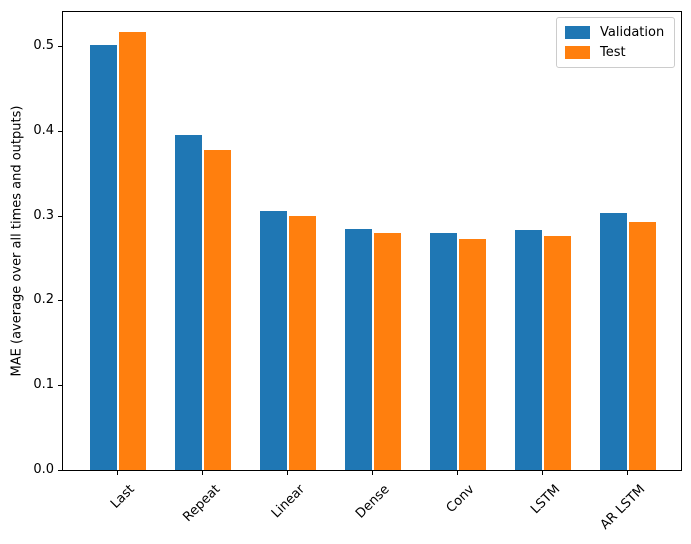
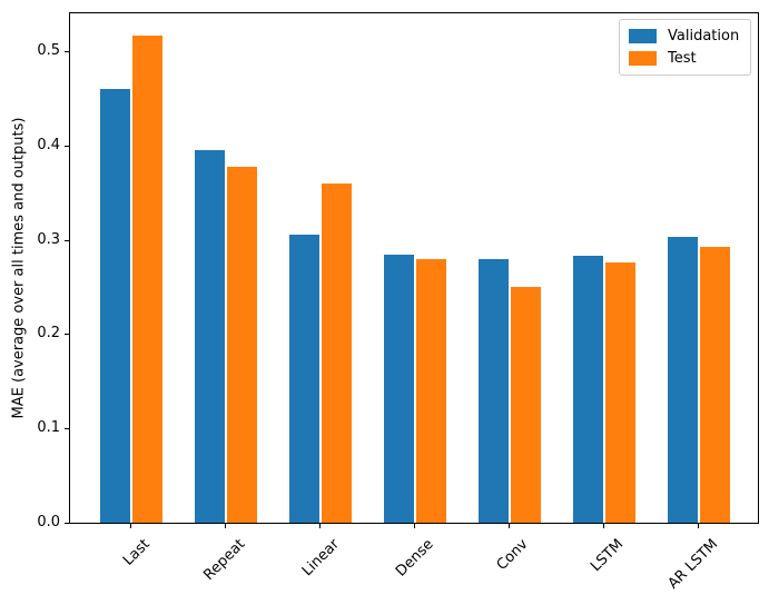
Validation/Last: 0.50 -> 0.46
Test/Linear: 0.30 -> 0.36
Test/Conv: 0.27 -> 0.25
